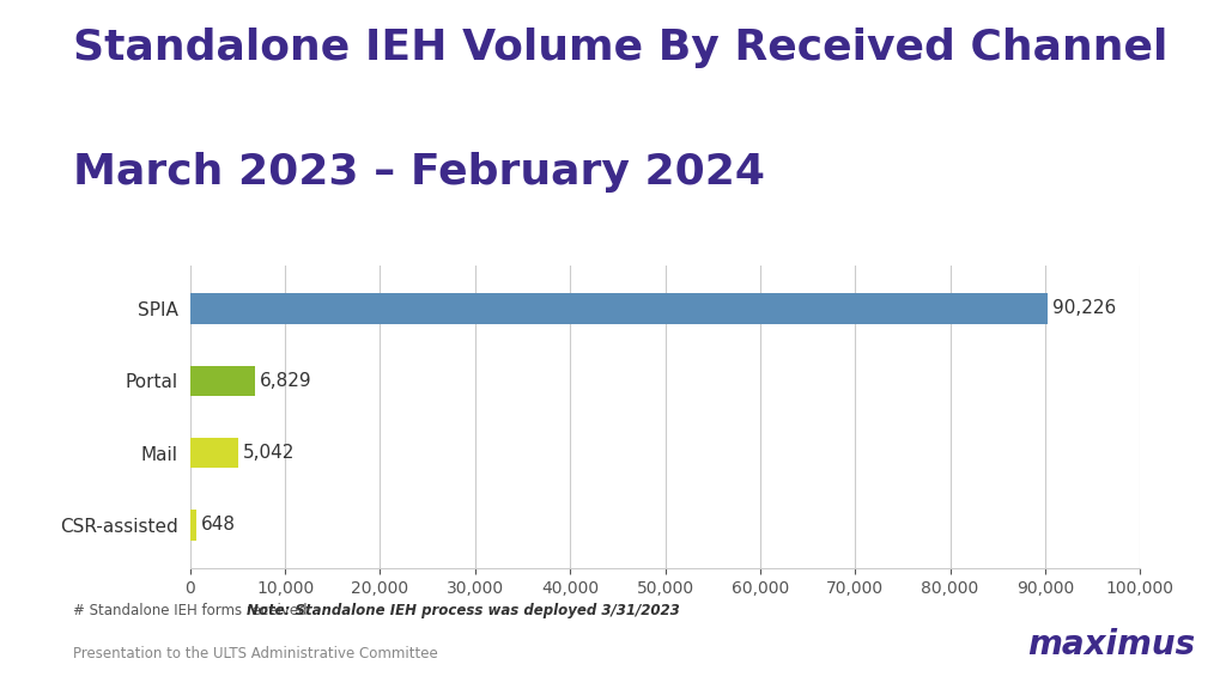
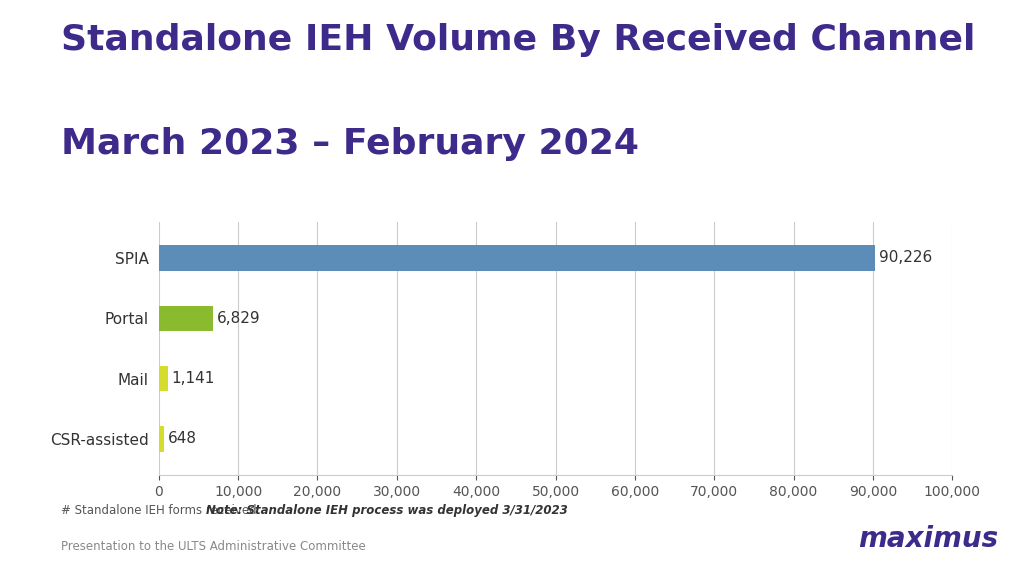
Mail: 5,042 -> 1,141
